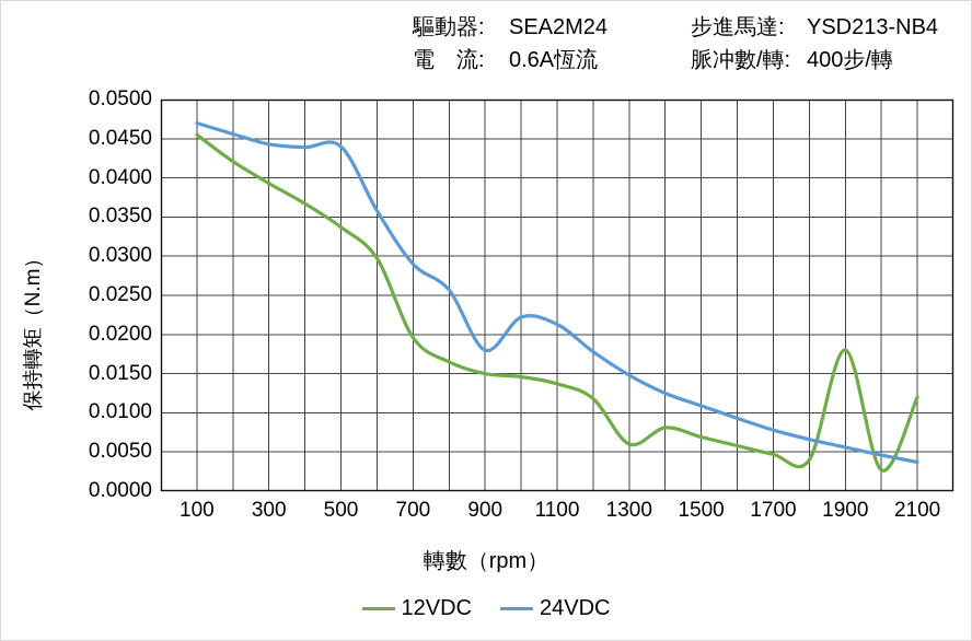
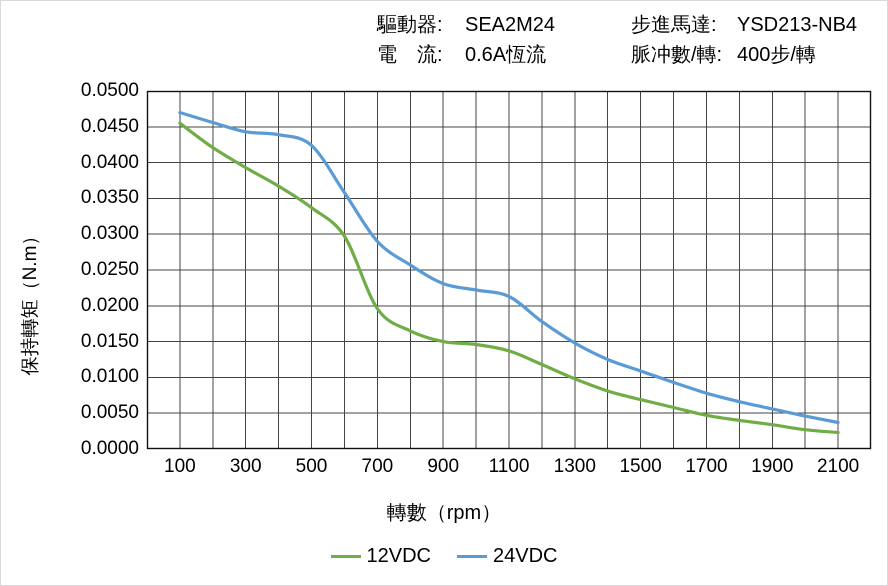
24VDC/500: 0.044 -> 0.042
24VDC/900: 0.018 -> 0.023
12VDC/1300: 0.006 -> 0.010
12VDC/1900: 0.018 -> 0.003
12VDC/2100: 0.012 -> 0.002
